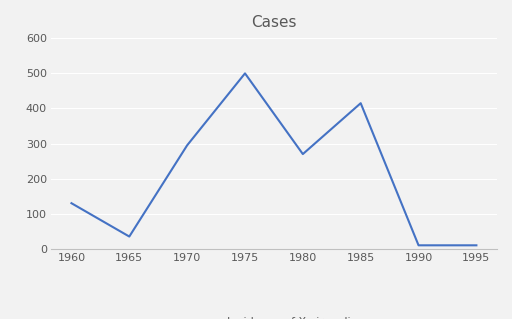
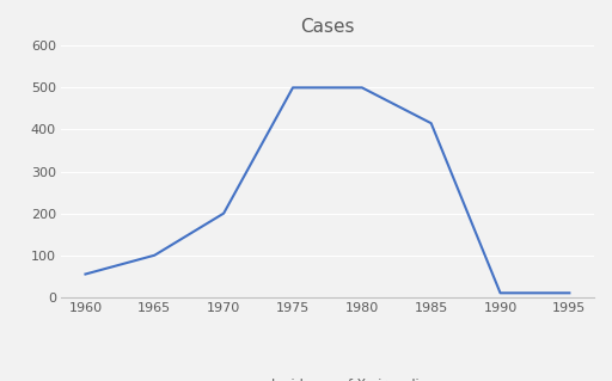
1960: 130 -> 55
1965: 35 -> 100
1970: 295 -> 200
1980: 270 -> 500
